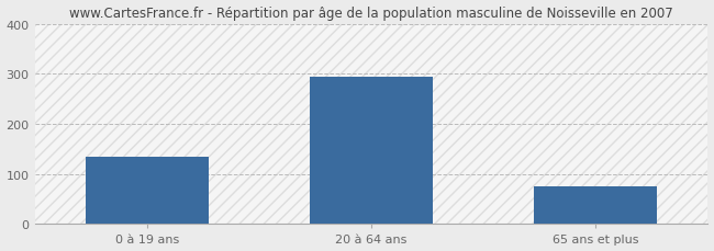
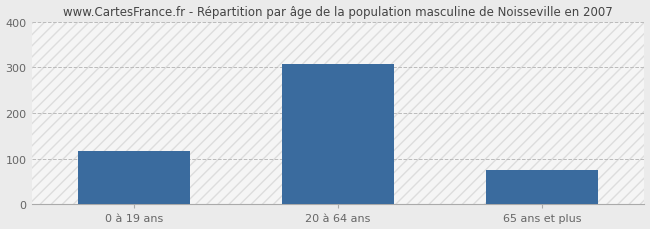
0 à 19 ans: 135 -> 117
20 à 64 ans: 295 -> 308
